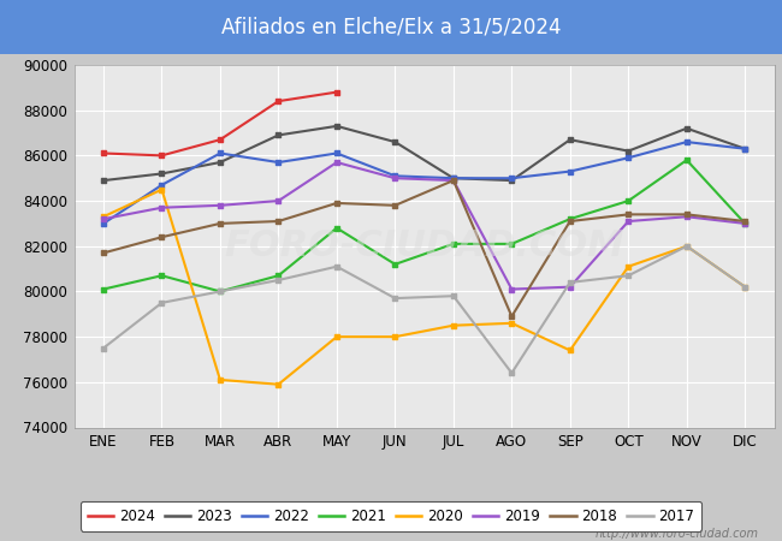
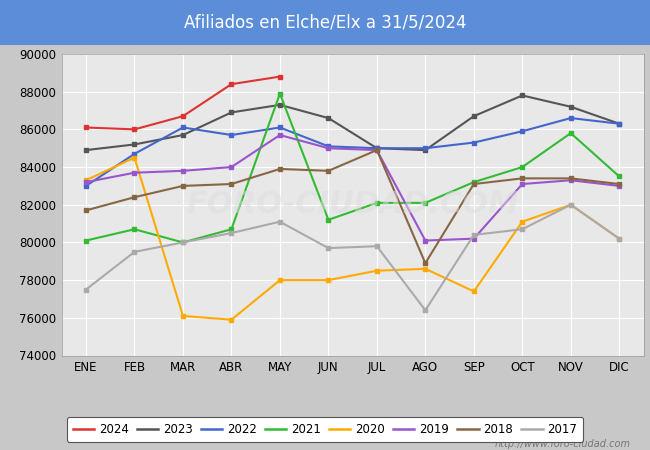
2021/MAY: 82800 -> 87900
2023/OCT: 86200 -> 87800
2021/DIC: 83000 -> 83500
